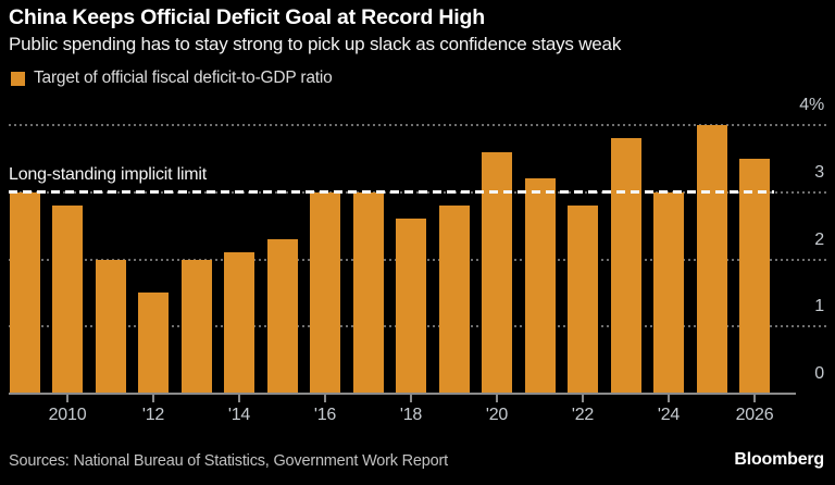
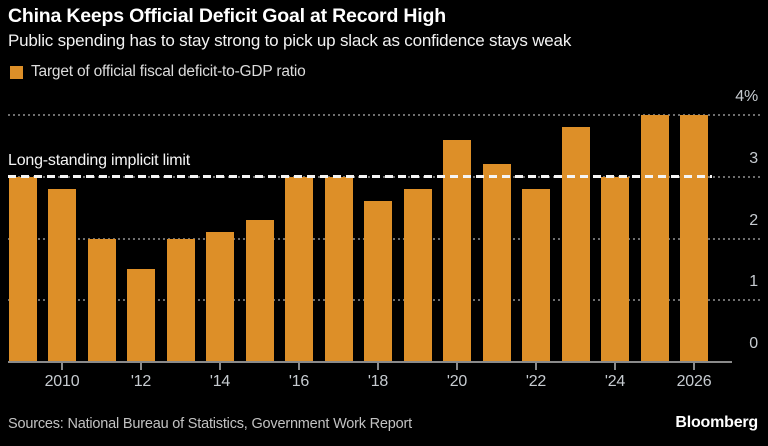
2026: 3.5% -> 4.0%
